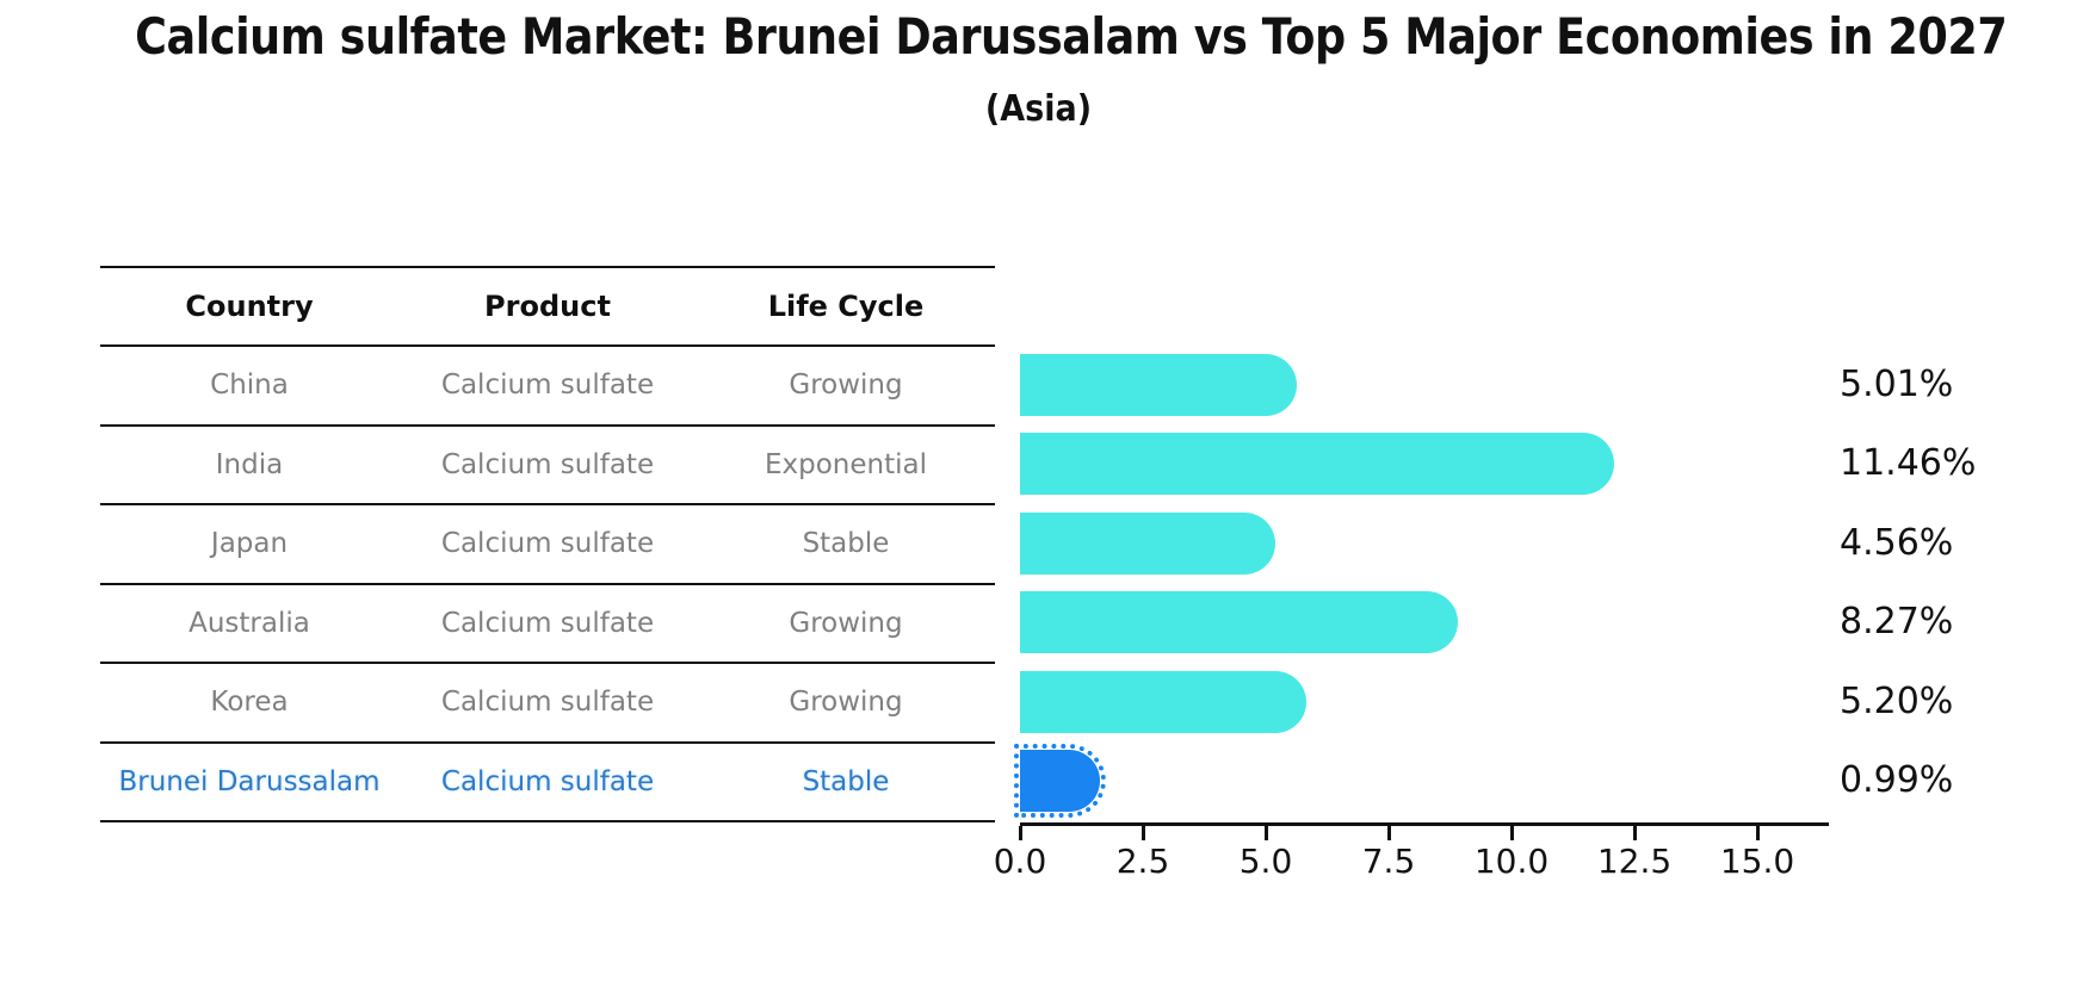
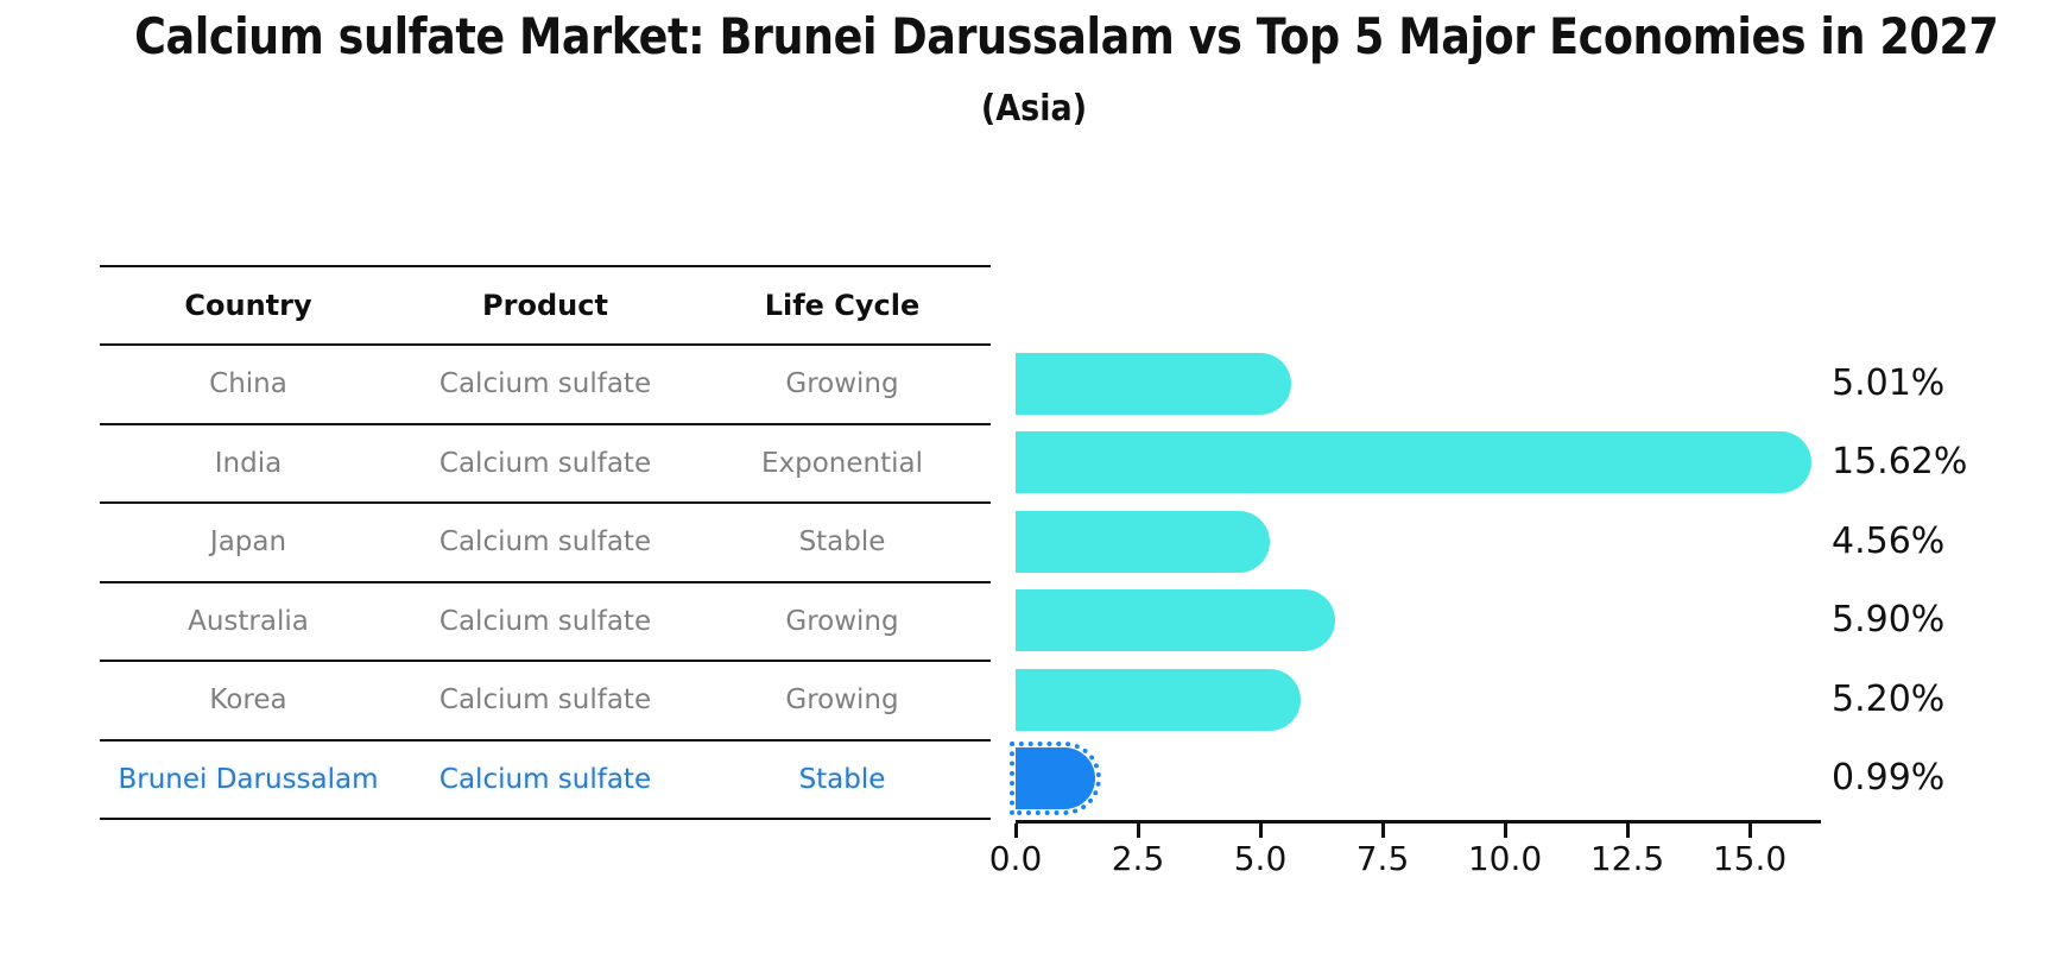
India: 11.46% -> 15.62%
Australia: 8.27% -> 5.90%
